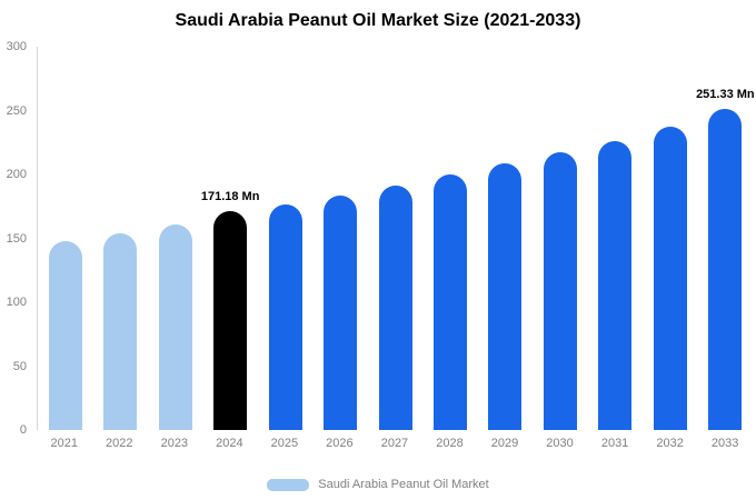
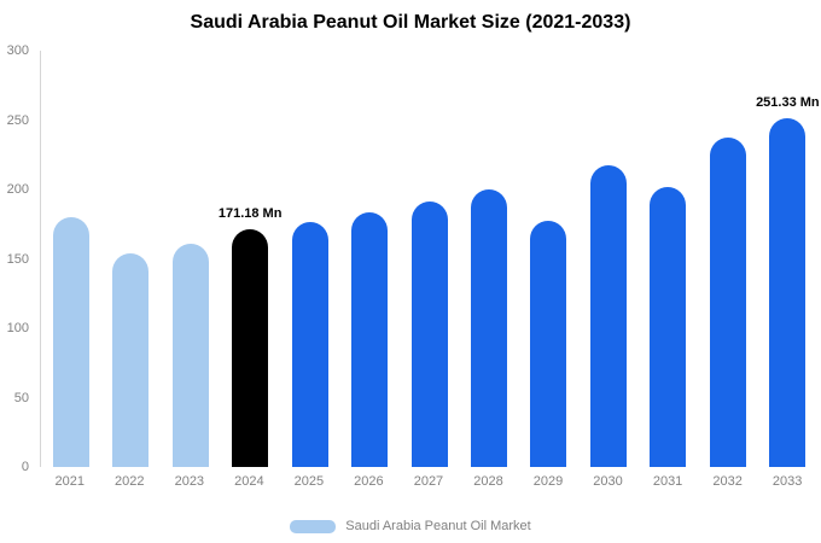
2021: 148 -> 180
2029: 208 -> 177
2031: 226 -> 202
